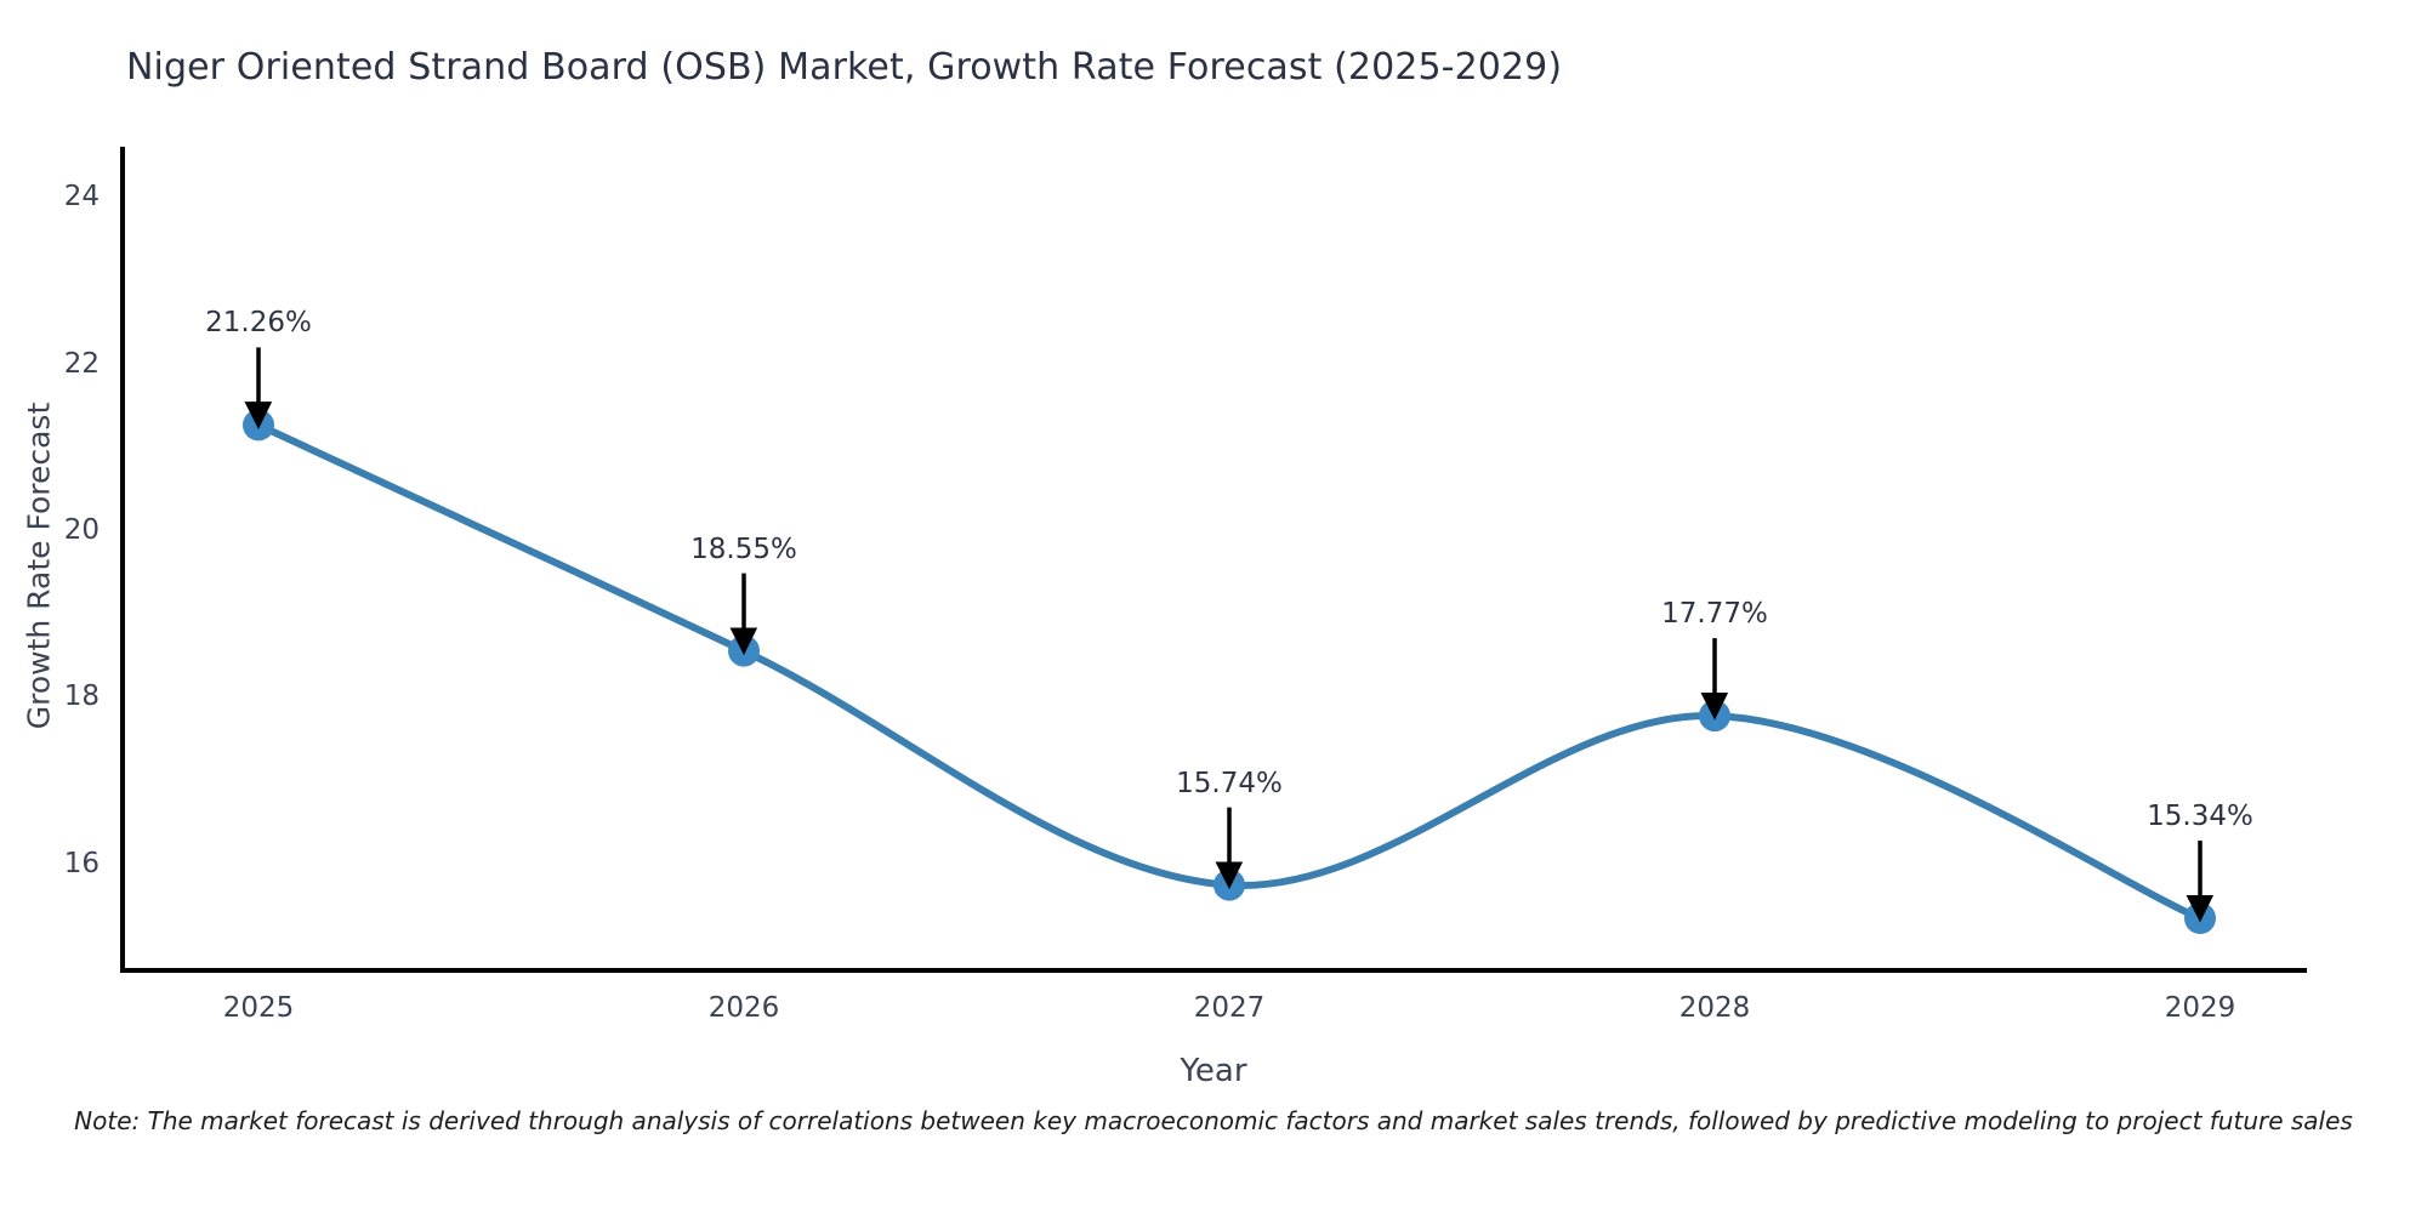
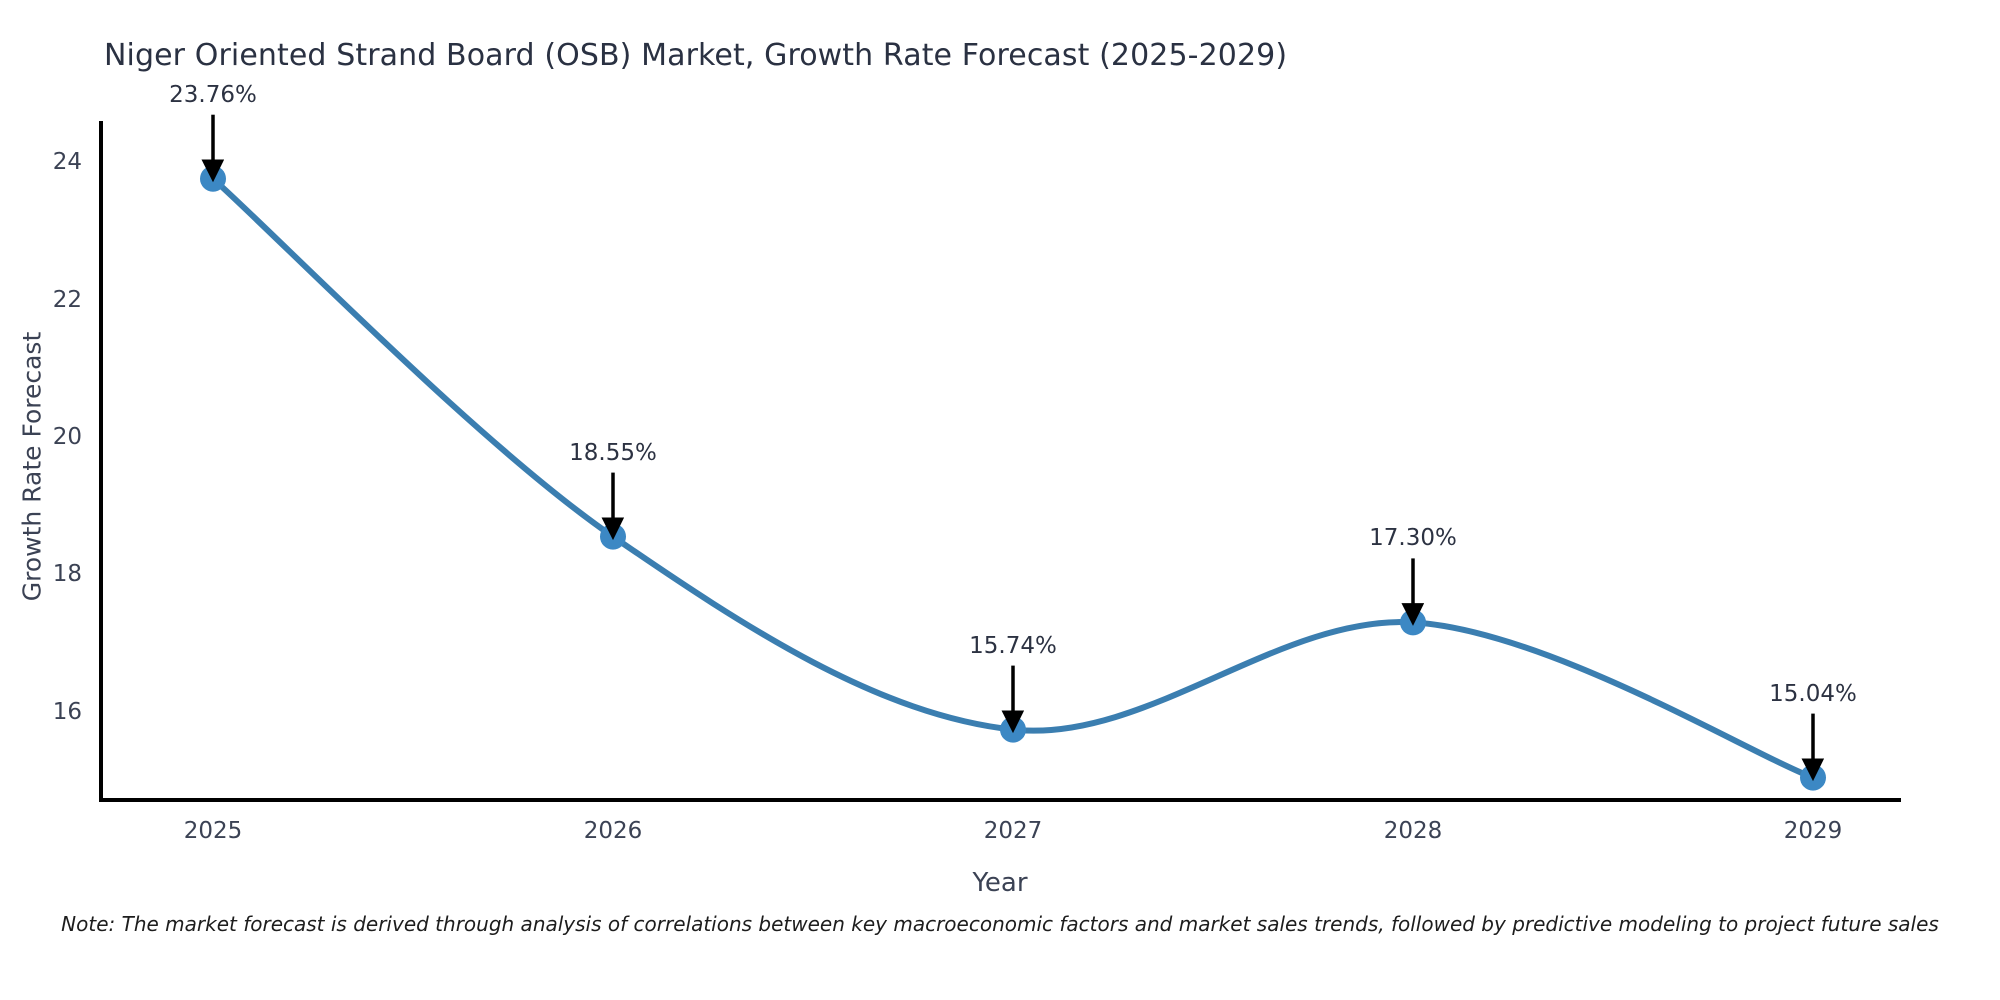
2025: 21.26% -> 23.76%
2028: 17.77% -> 17.30%
2029: 15.34% -> 15.04%
